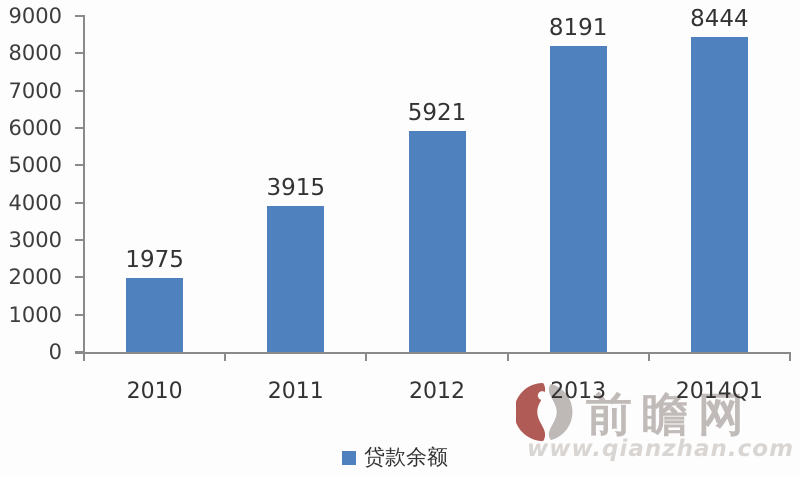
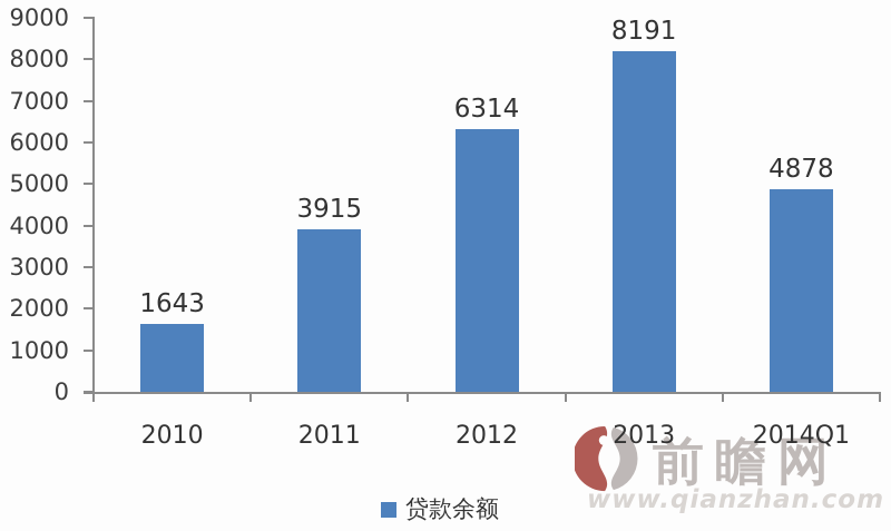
2010: 1975 -> 1643
2012: 5921 -> 6314
2014Q1: 8444 -> 4878
